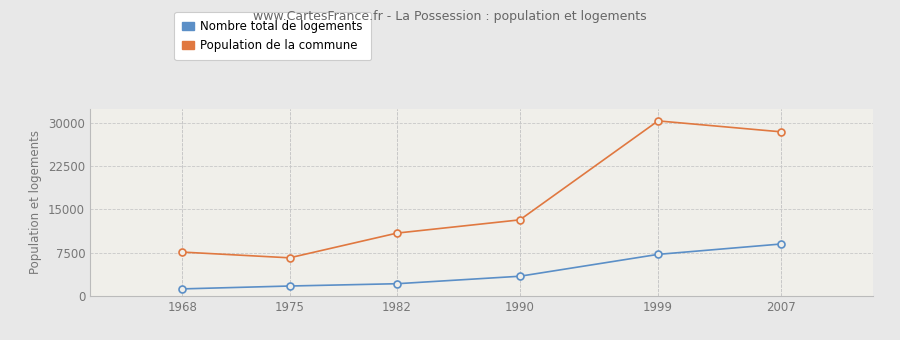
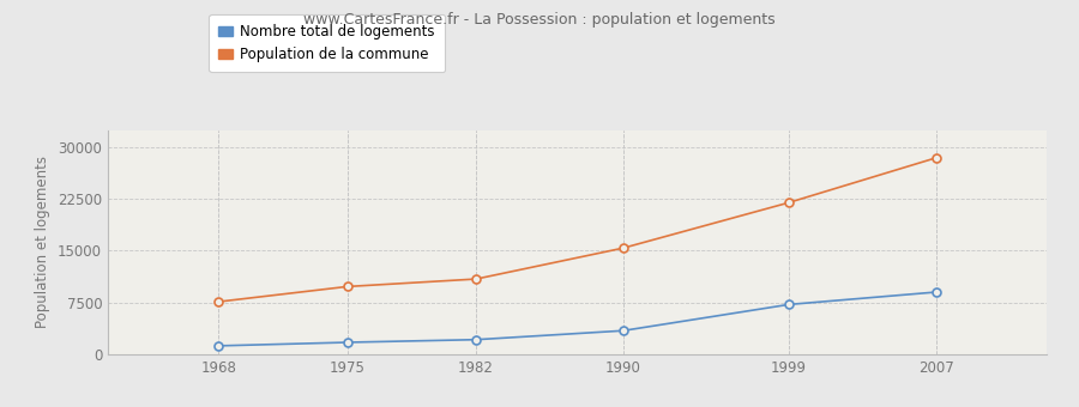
Population de la commune/1975: 6600 -> 9800
Population de la commune/1990: 13200 -> 15400
Population de la commune/1999: 30400 -> 22000
